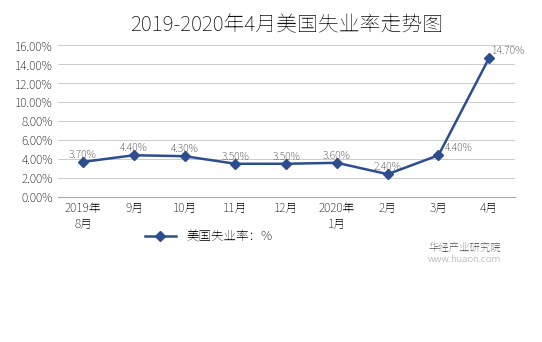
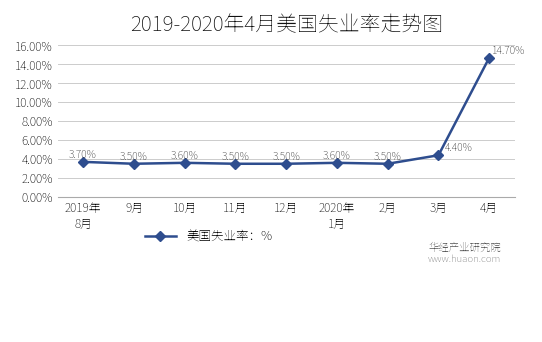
9月: 4.40% -> 3.50%
10月: 4.30% -> 3.60%
2月: 2.40% -> 3.50%
